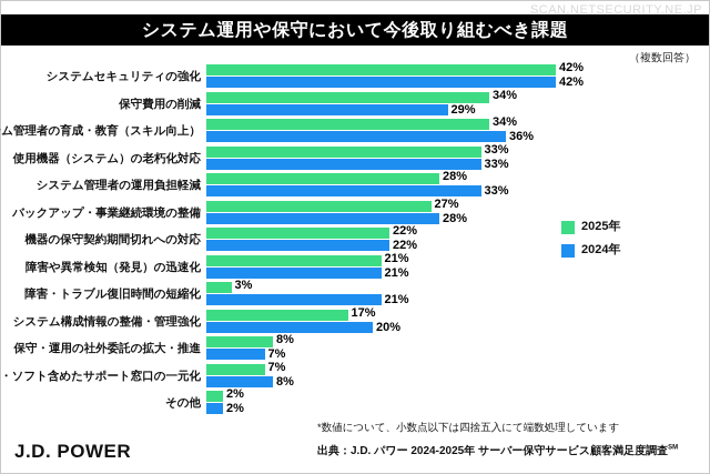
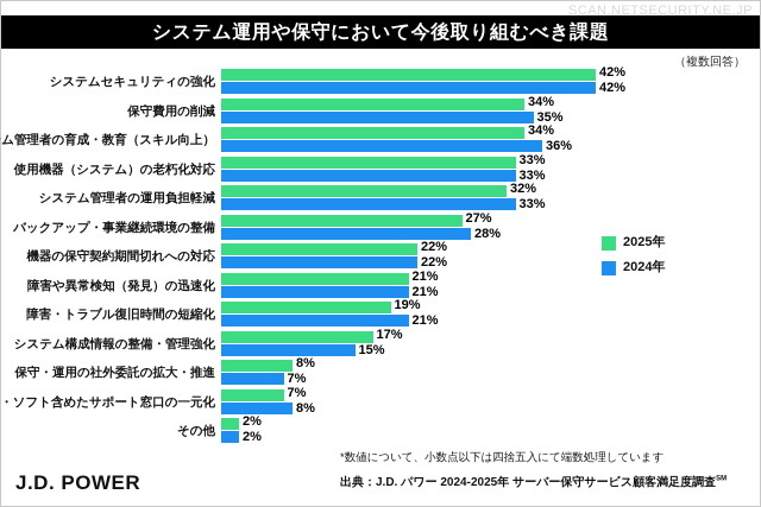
2024年/保守費用の削減: 29% -> 35%
2025年/システム管理者の運用負担軽減: 28% -> 32%
2025年/障害・トラブル復旧時間の短縮化: 3% -> 19%
2024年/システム構成情報の整備・管理強化: 20% -> 15%
